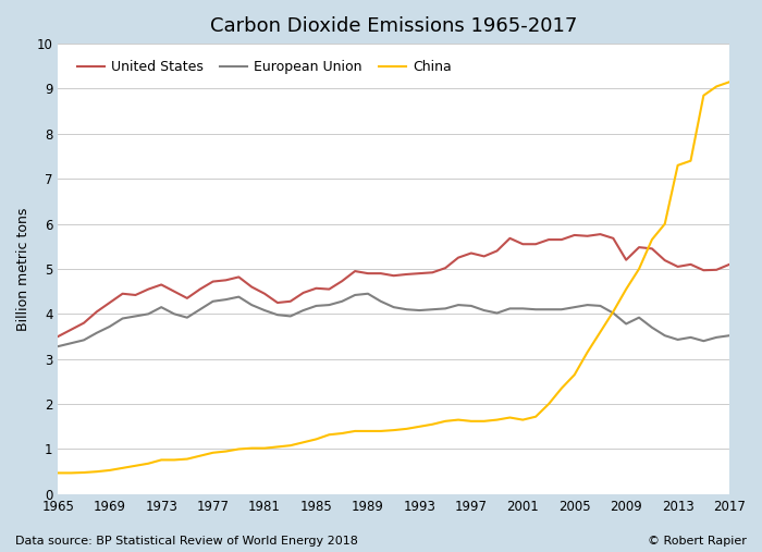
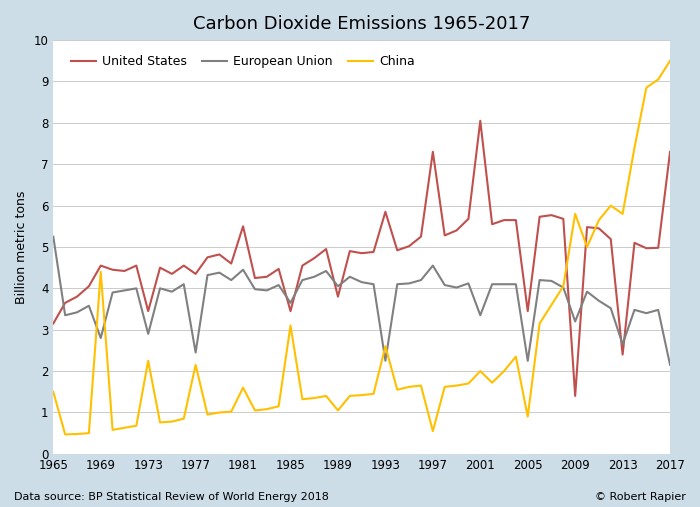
United States/1965: 3.50 -> 3.15
European Union/1965: 3.28 -> 5.25
China/1965: 0.47 -> 1.50
United States/1969: 4.25 -> 4.55
European Union/1969: 3.72 -> 2.80
China/1969: 0.53 -> 4.40
United States/1973: 4.65 -> 3.45
European Union/1973: 4.15 -> 2.90
China/1973: 0.76 -> 2.25
United States/1977: 4.72 -> 4.35
European Union/1977: 4.28 -> 2.45
China/1977: 0.92 -> 2.15
United States/1981: 4.45 -> 5.50
European Union/1981: 4.08 -> 4.45
China/1981: 1.02 -> 1.60
United States/1985: 4.57 -> 3.45
European Union/1985: 4.18 -> 3.65
China/1985: 1.22 -> 3.10
United States/1989: 4.90 -> 3.80
European Union/1989: 4.45 -> 4.05
China/1989: 1.40 -> 1.05
United States/1993: 4.90 -> 5.85
European Union/1993: 4.08 -> 2.25
China/1993: 1.50 -> 2.60
United States/1997: 5.35 -> 7.30
European Union/1997: 4.18 -> 4.55
China/1997: 1.62 -> 0.55
United States/2001: 5.55 -> 8.05
European Union/2001: 4.12 -> 3.35
China/2001: 1.65 -> 2.00
United States/2005: 5.75 -> 3.45
European Union/2005: 4.15 -> 2.25
China/2005: 2.65 -> 0.90
United States/2009: 5.20 -> 1.40
European Union/2009: 3.78 -> 3.20
China/2009: 4.55 -> 5.80
United States/2013: 5.05 -> 2.40
European Union/2013: 3.43 -> 2.65
China/2013: 7.30 -> 5.80
United States/2017: 5.10 -> 7.30
European Union/2017: 3.52 -> 2.15
China/2017: 9.15 -> 9.50
